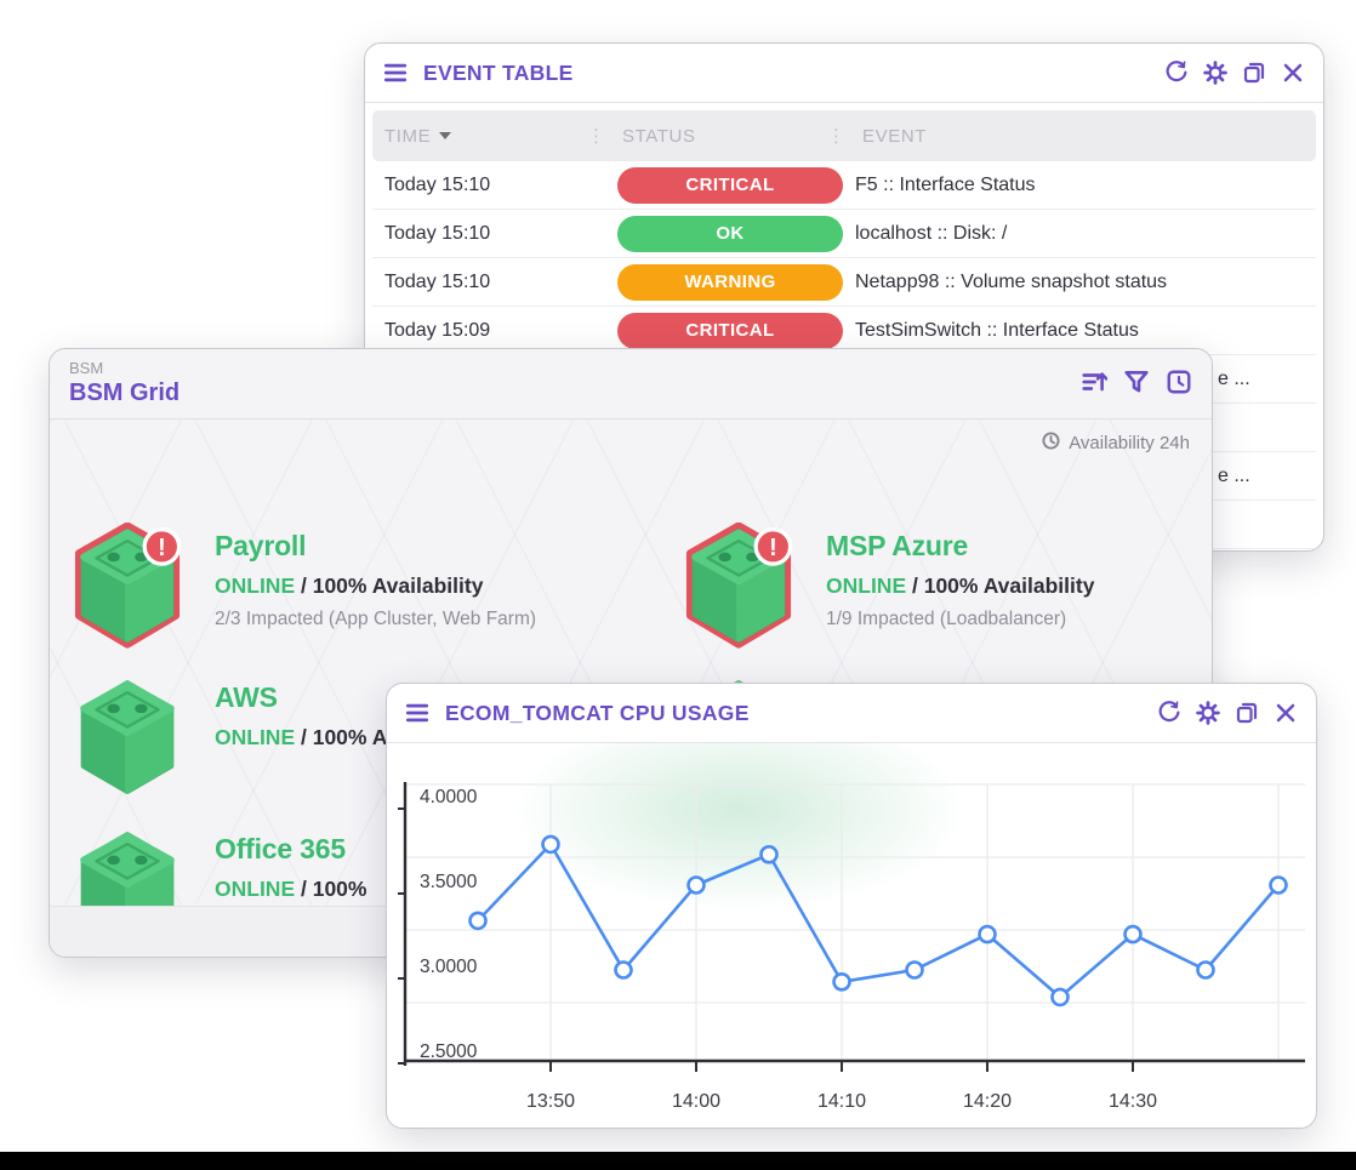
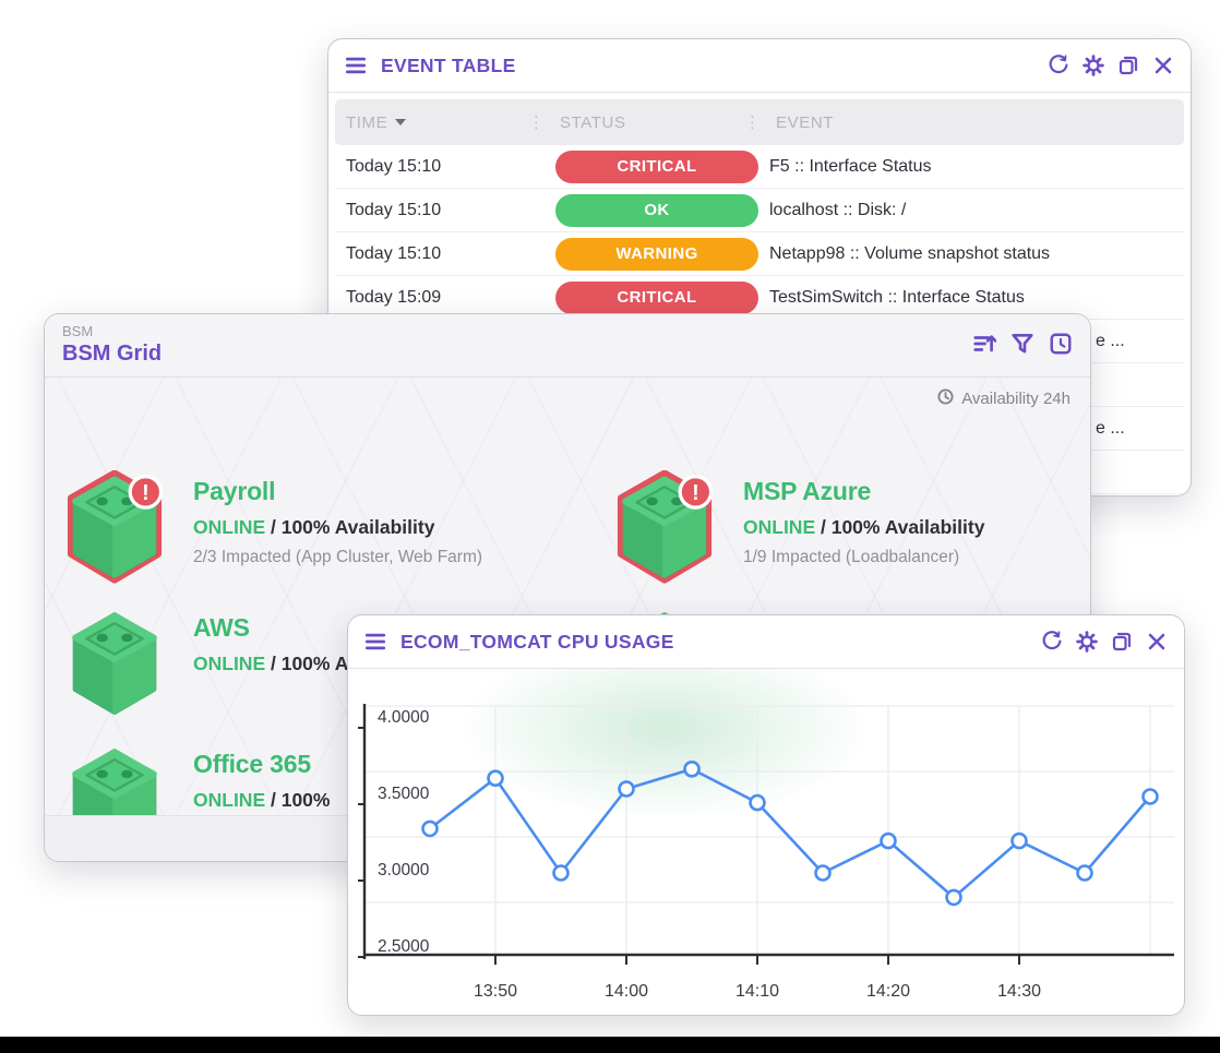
13:50: 3.79 -> 3.67
14:00: 3.55 -> 3.60
14:10: 2.98 -> 3.51
